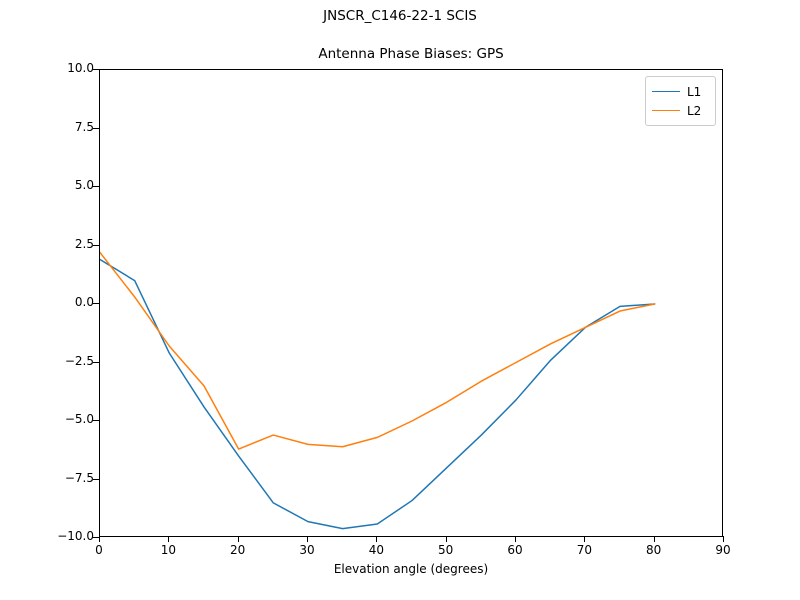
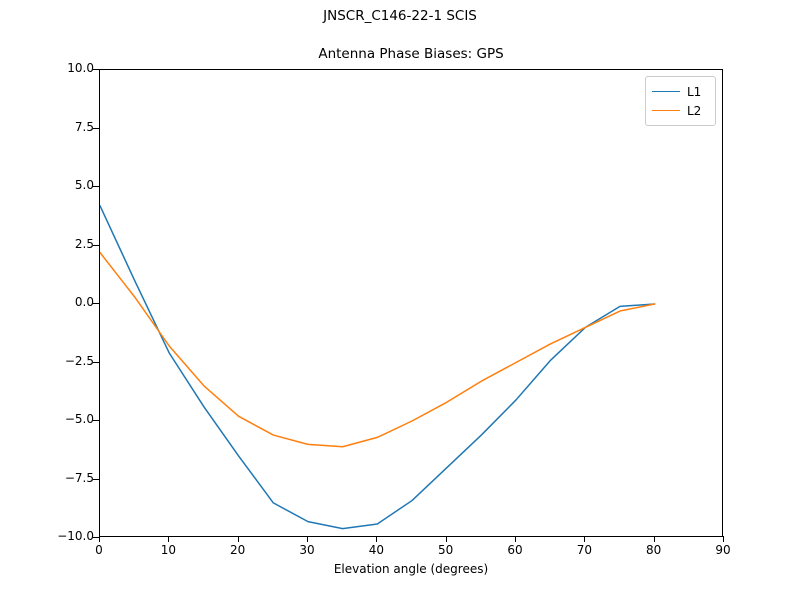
L1/0: 1.9 -> 4.2
L2/20: -6.2 -> -4.8
